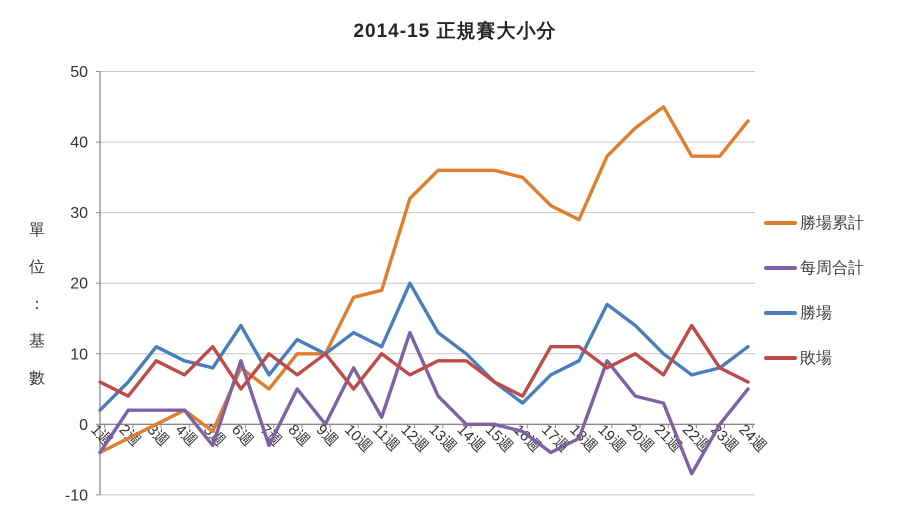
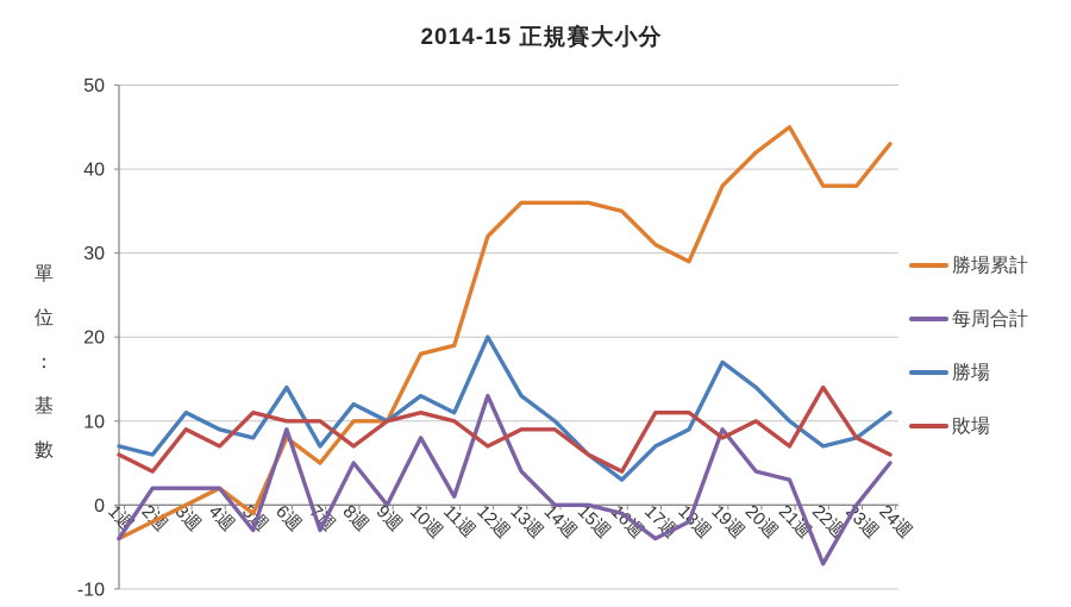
勝場/1週: 2 -> 7
敗場/6週: 5 -> 10
敗場/10週: 5 -> 11
